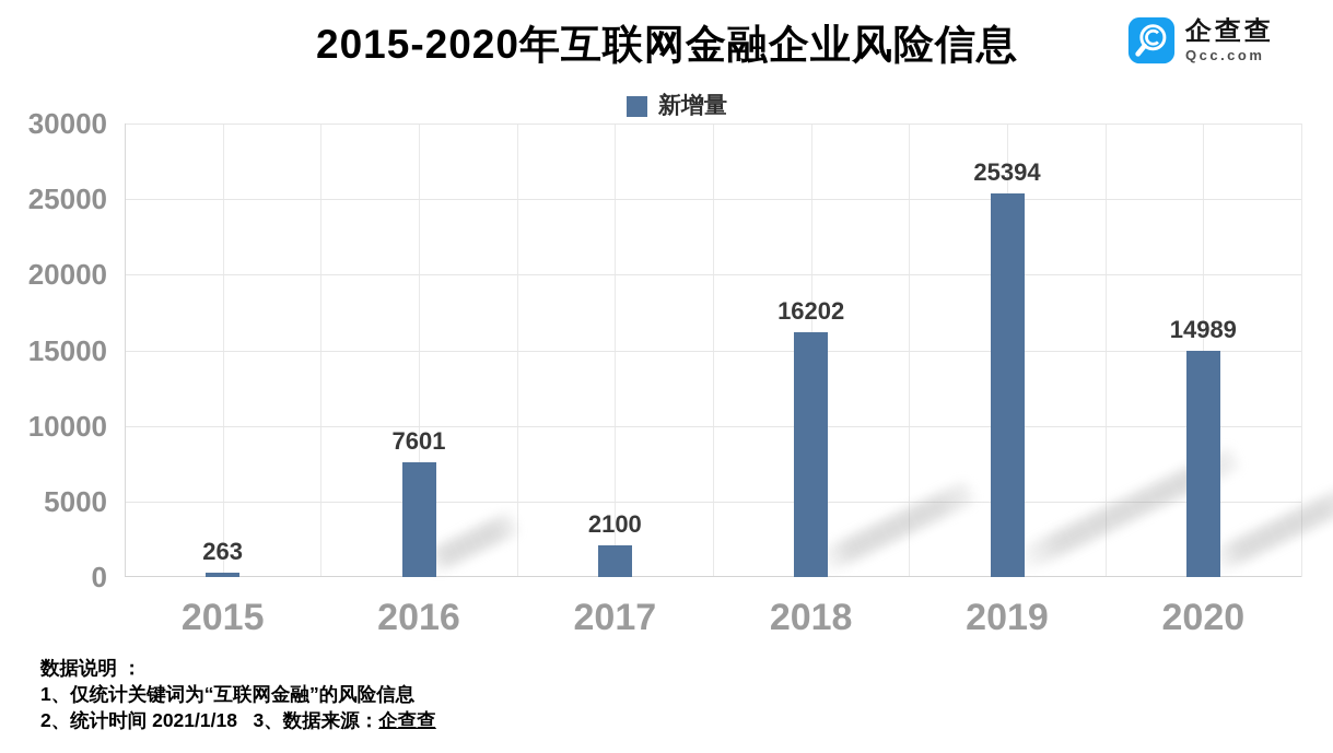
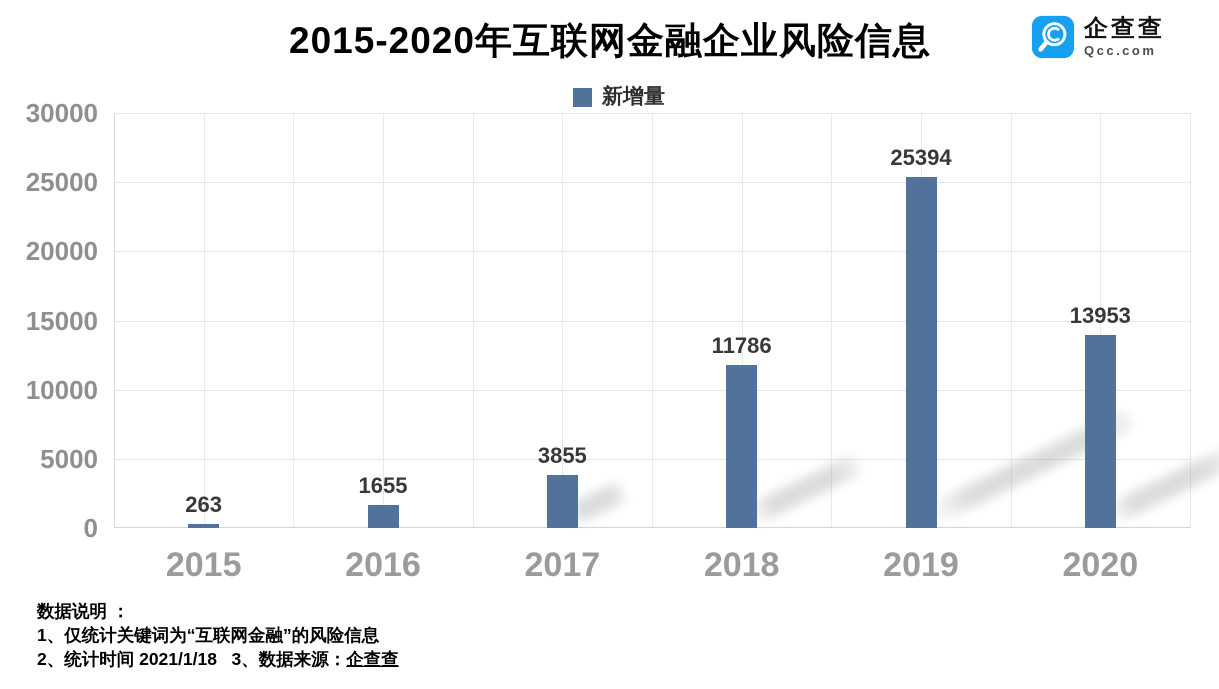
2016: 7601 -> 1655
2017: 2100 -> 3855
2018: 16202 -> 11786
2020: 14989 -> 13953
